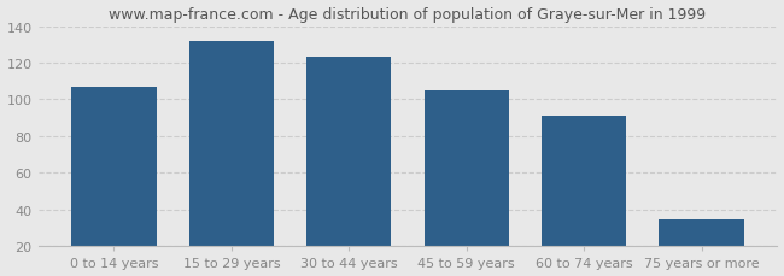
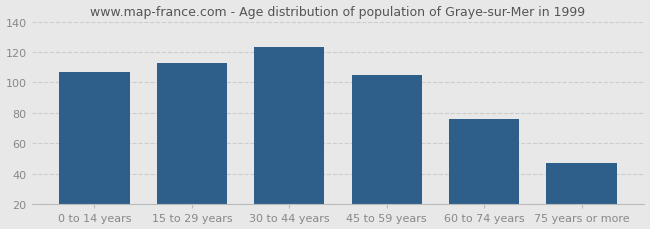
15 to 29 years: 132 -> 113
60 to 74 years: 91 -> 76
75 years or more: 35 -> 47
